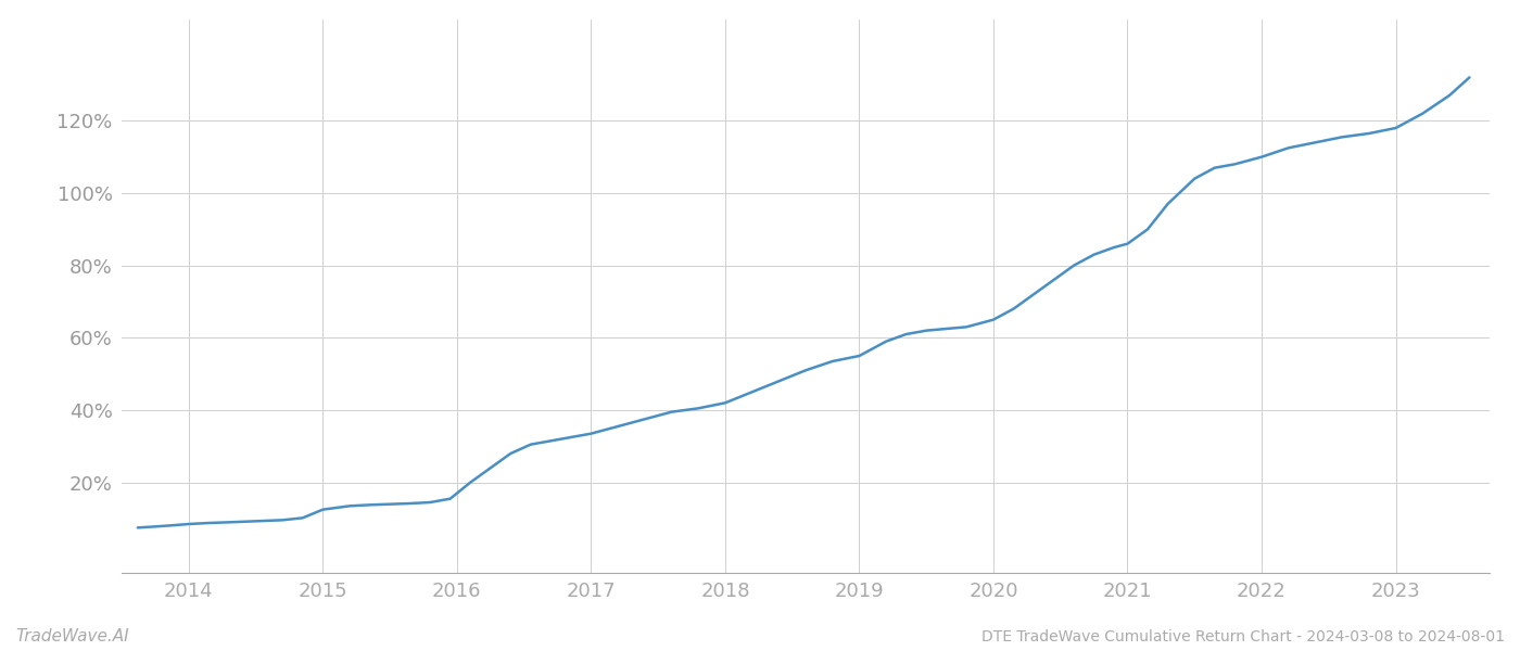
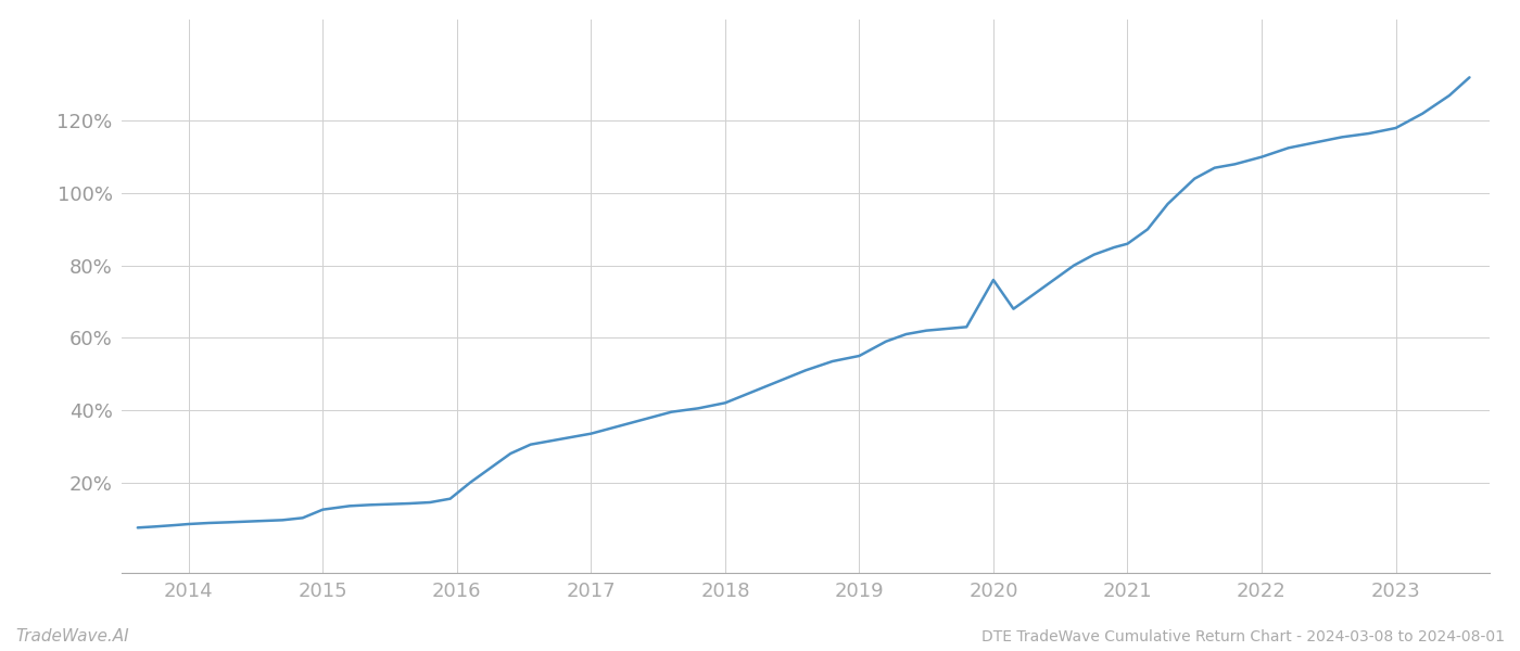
2020: 65.0% -> 76.0%
